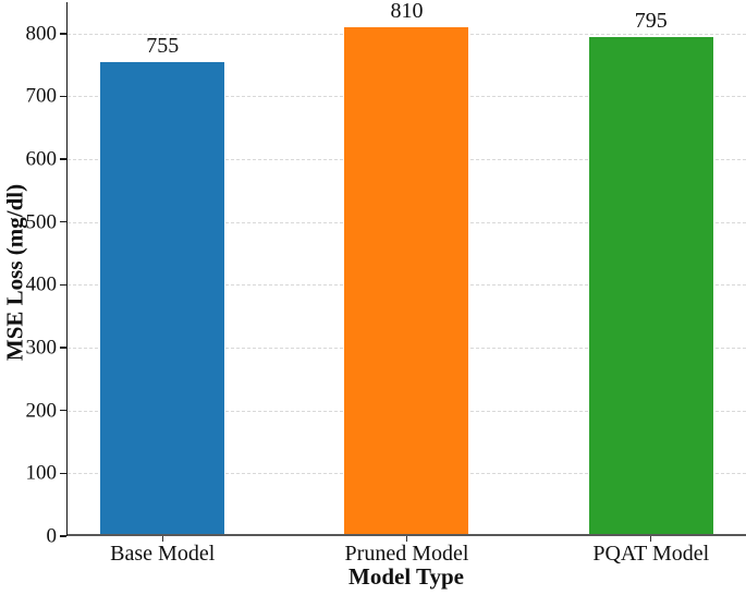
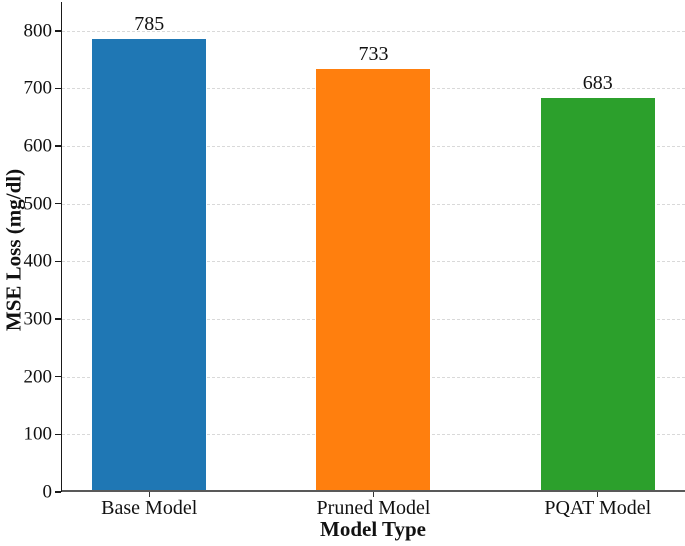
Base Model: 755 -> 785
Pruned Model: 810 -> 733
PQAT Model: 795 -> 683
